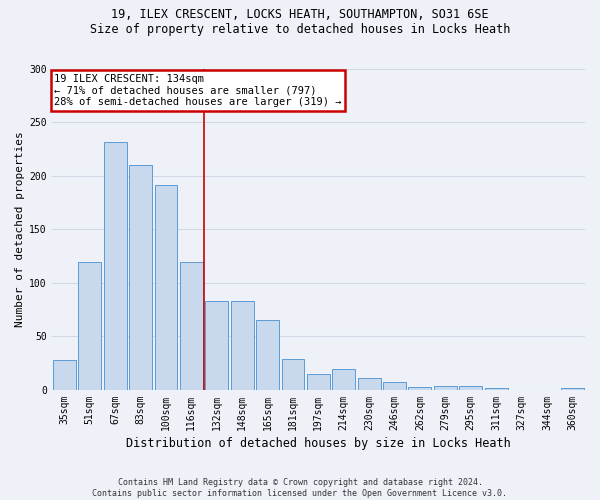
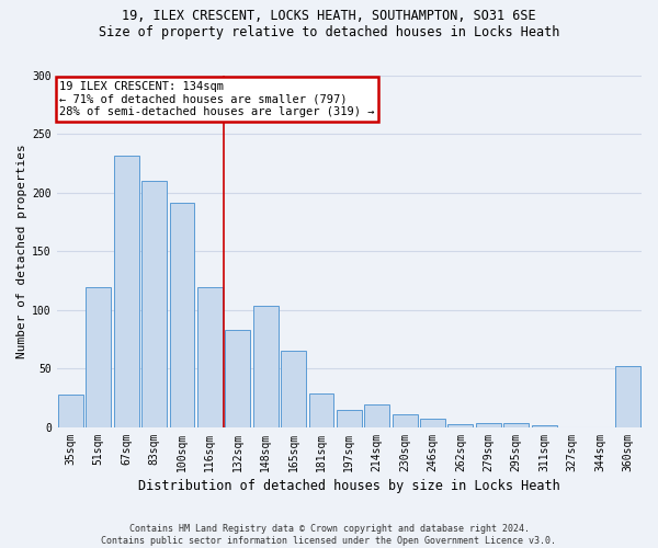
148sqm: 83 -> 104
360sqm: 2 -> 52
